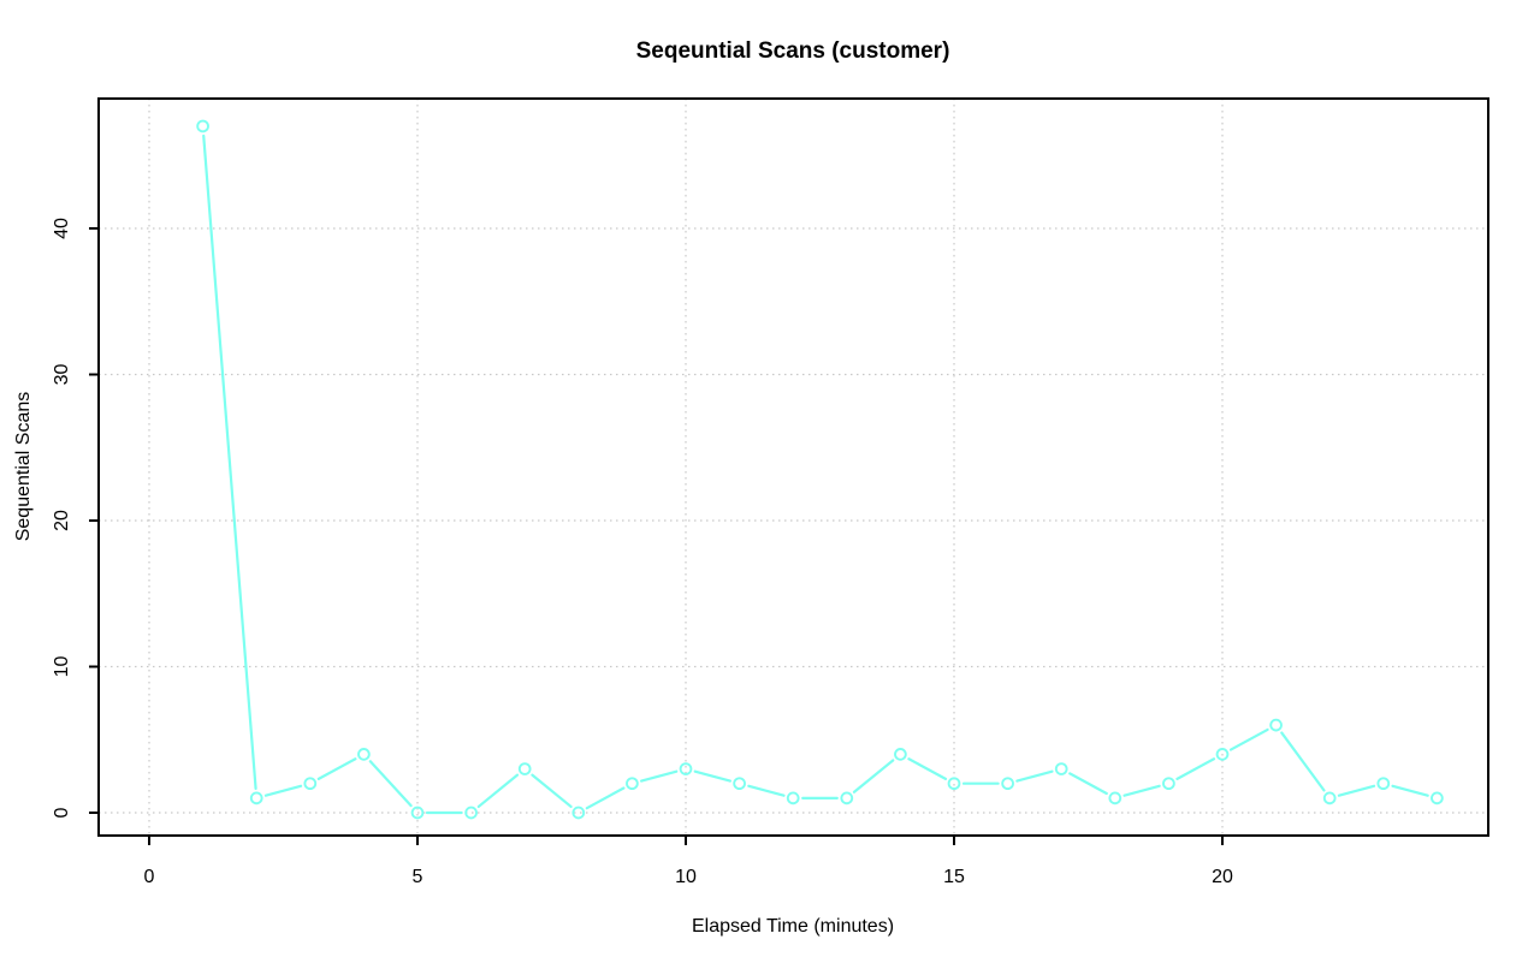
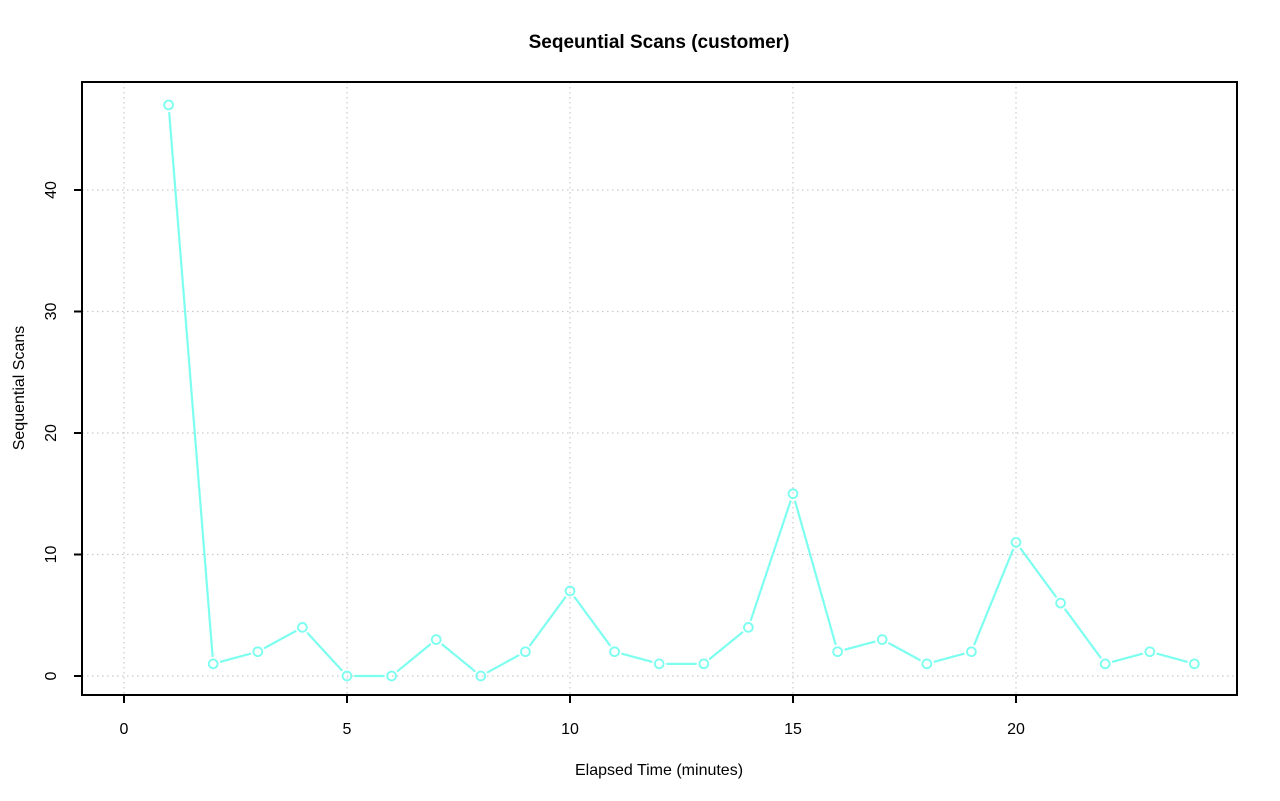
10: 3 -> 7
15: 2 -> 15
20: 4 -> 11
